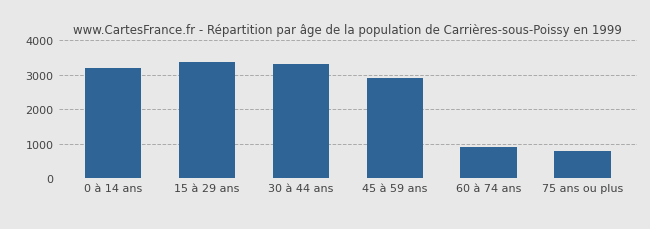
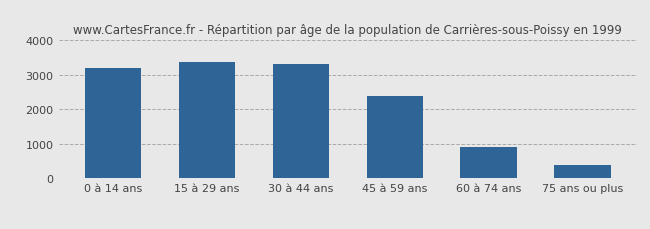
45 à 59 ans: 2900 -> 2380
75 ans ou plus: 800 -> 380
